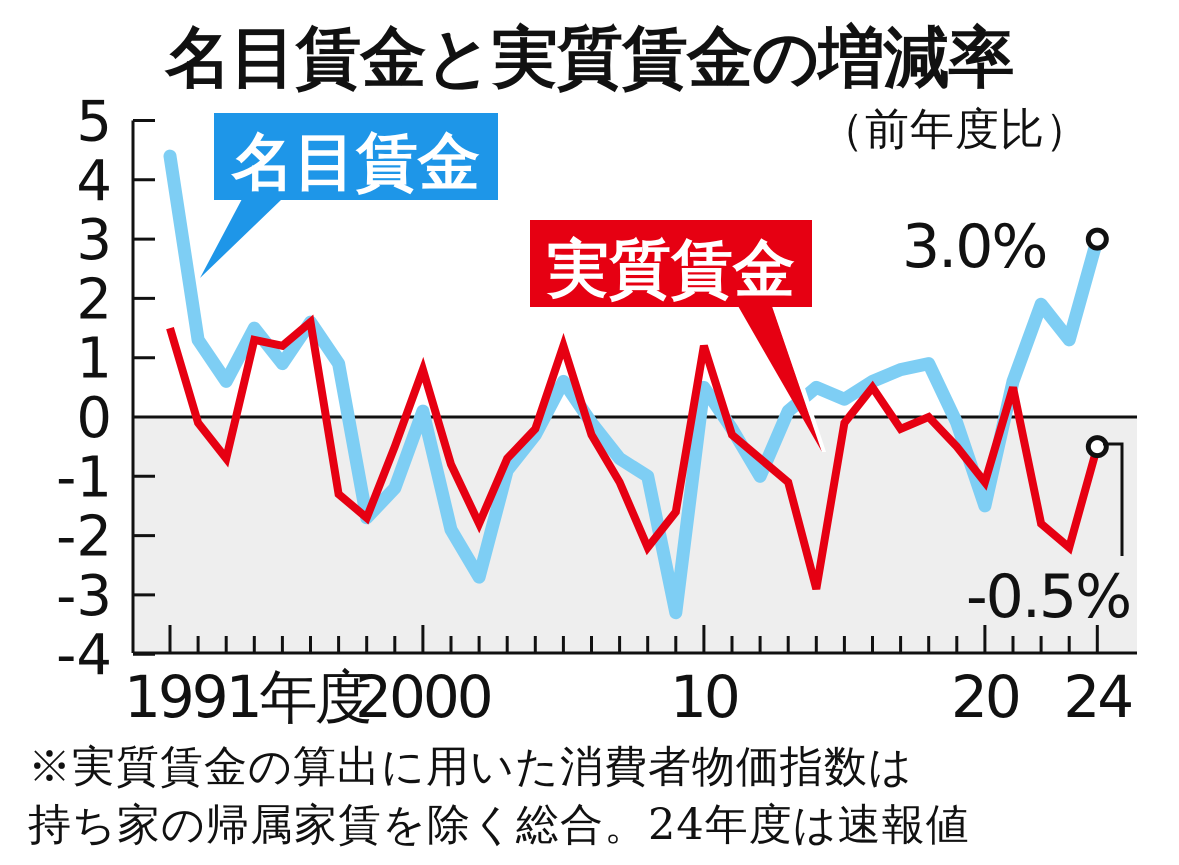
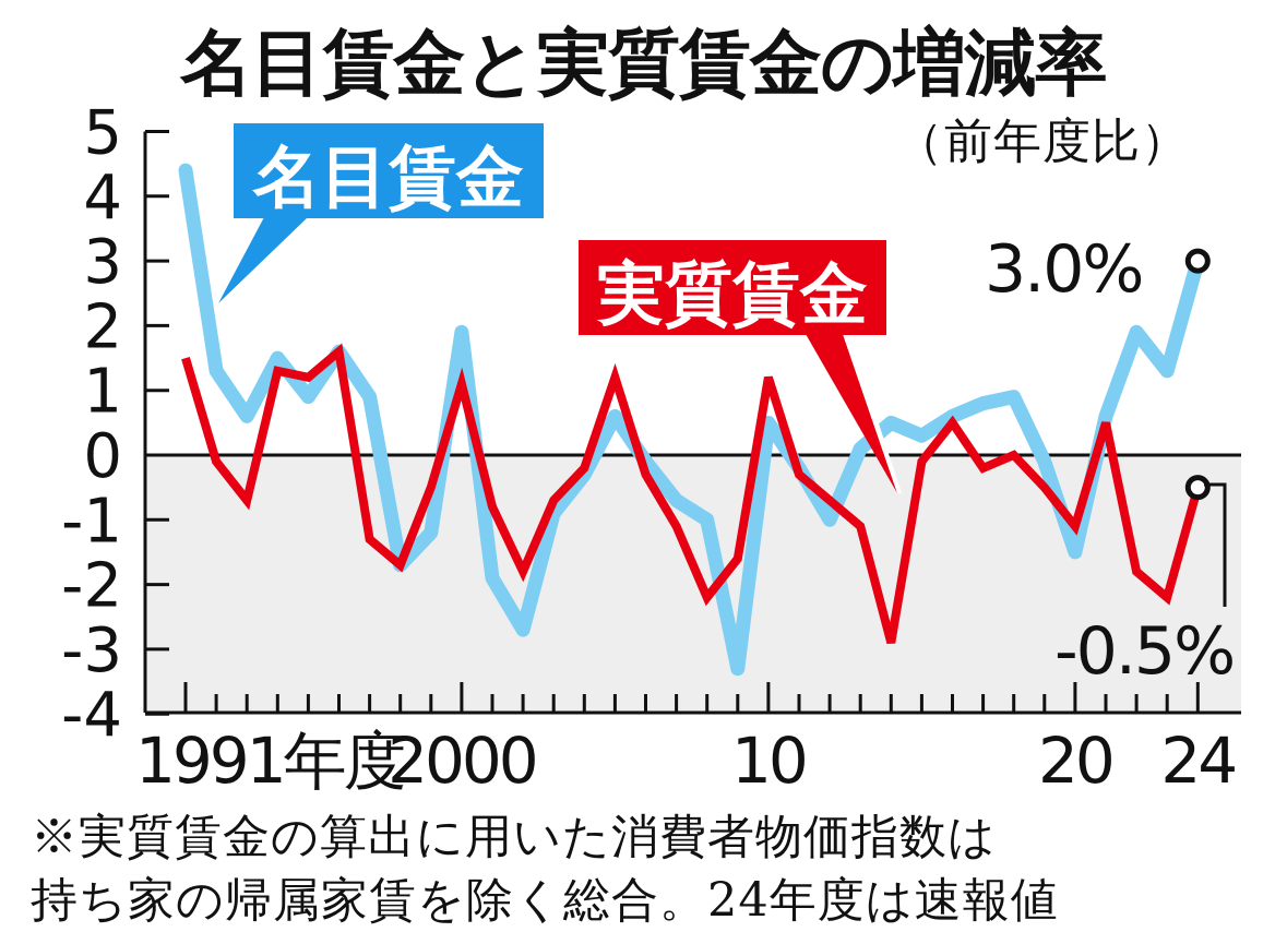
名目賃金/2000: 0.1 -> 1.9
実質賃金/2000: 0.8 -> 1.1
